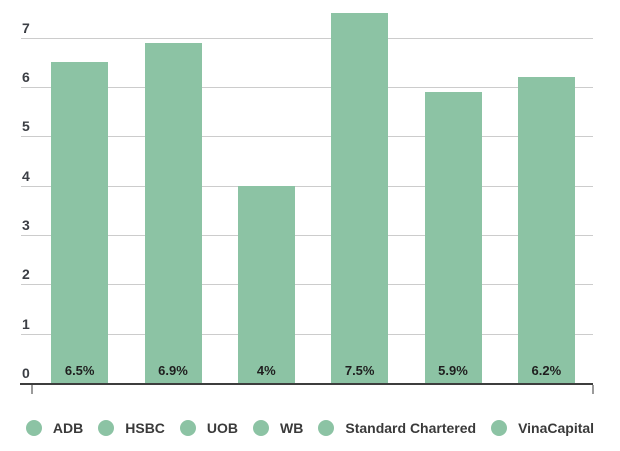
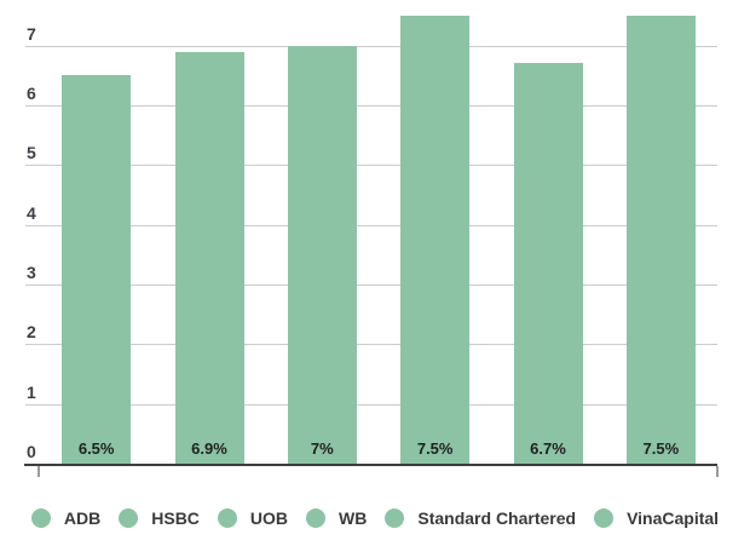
UOB: 4% -> 7%
Standard Chartered: 5.9% -> 6.7%
VinaCapital: 6.2% -> 7.5%
